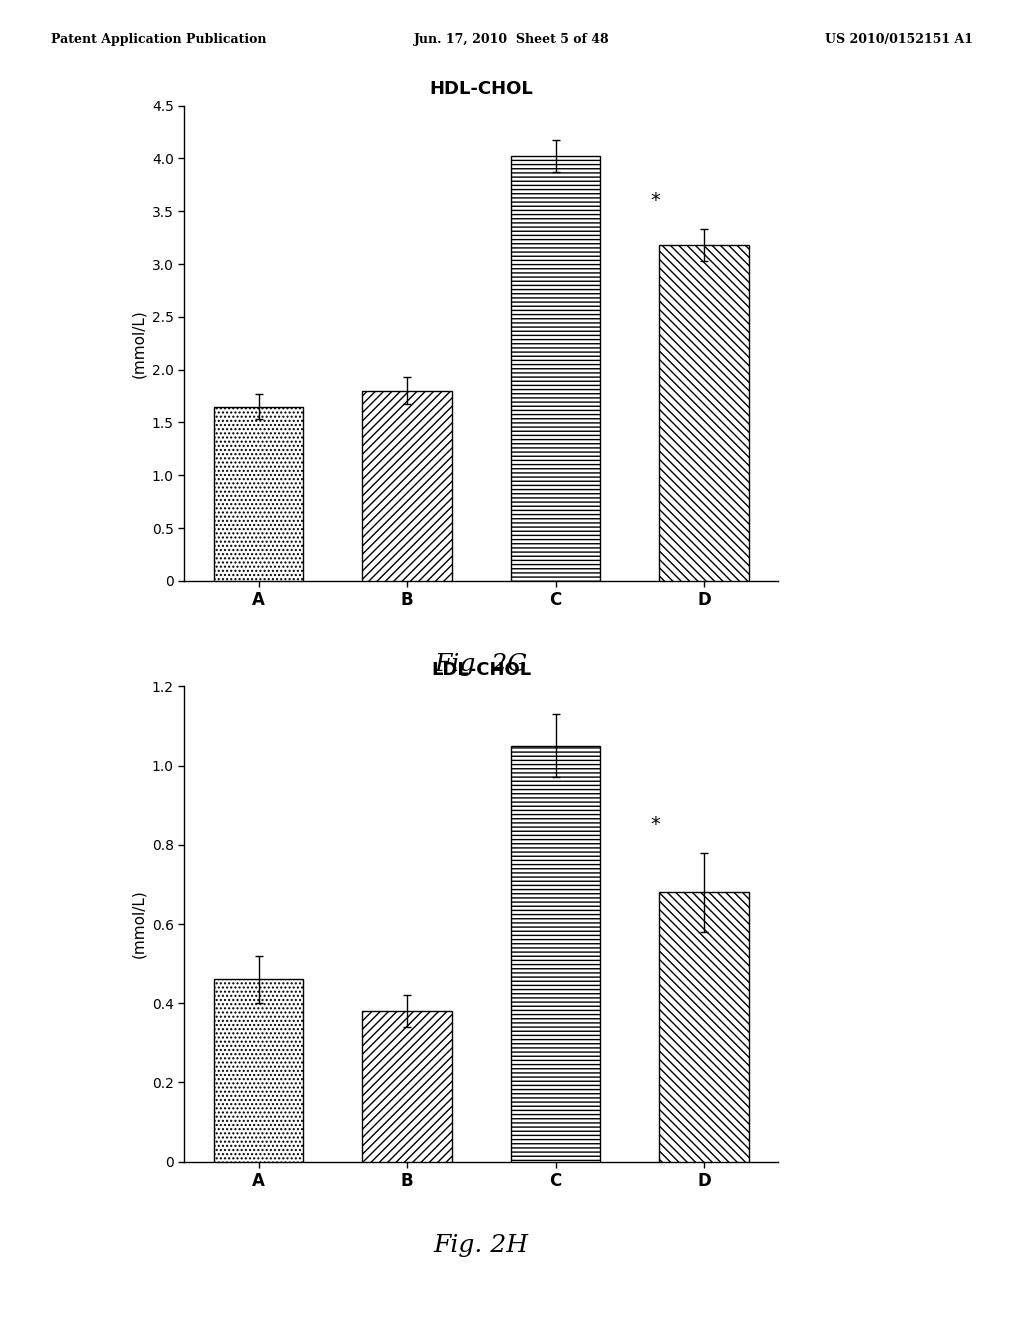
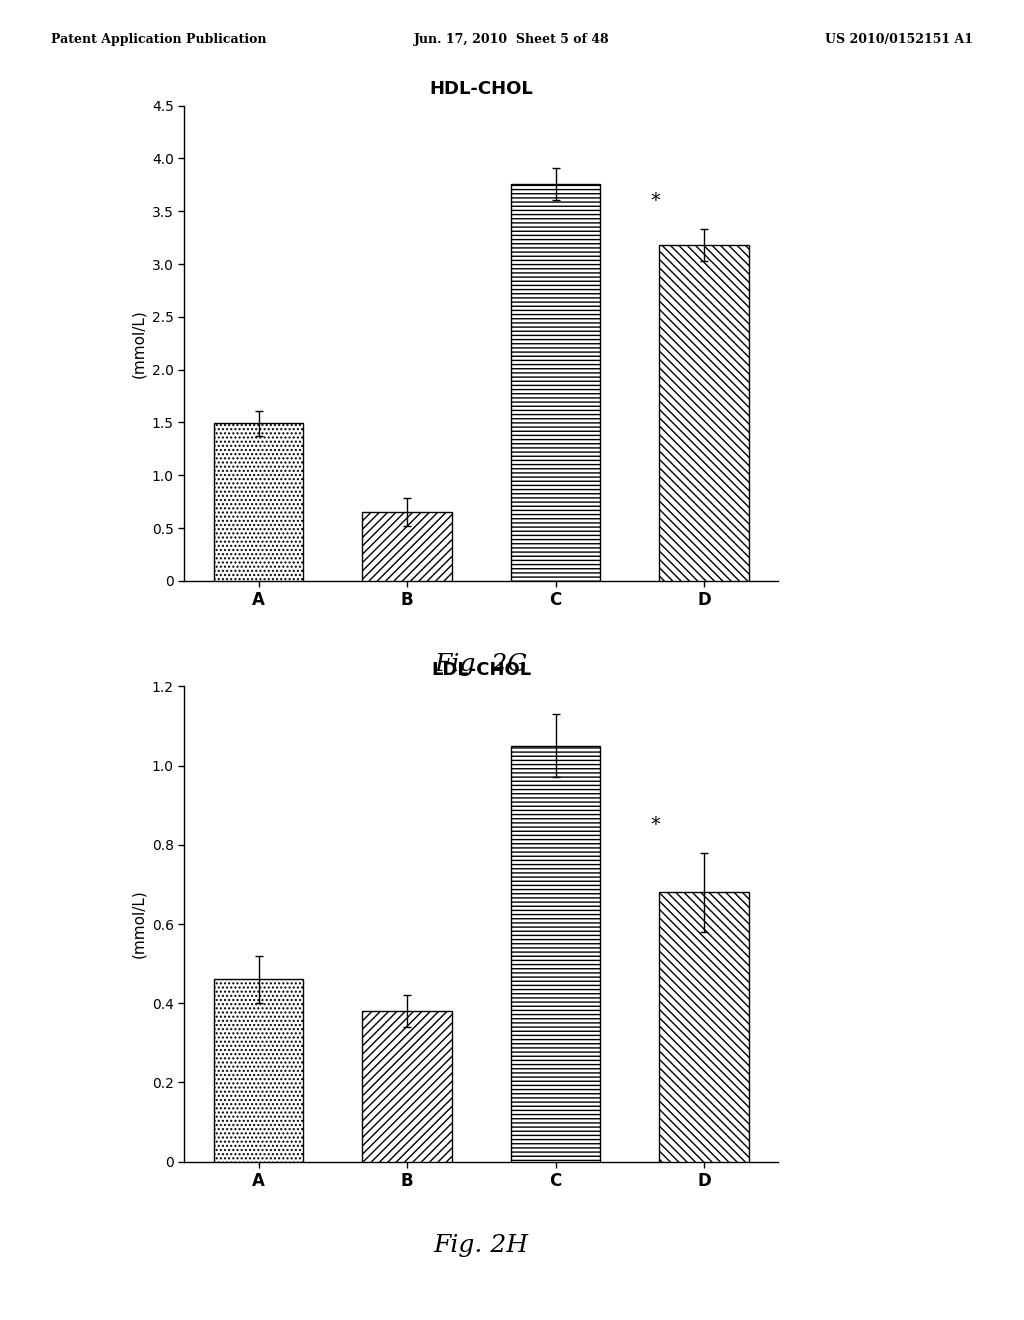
HDL-CHOL/A: 1.65 -> 1.49
HDL-CHOL/B: 1.80 -> 0.65
HDL-CHOL/C: 4.02 -> 3.76
